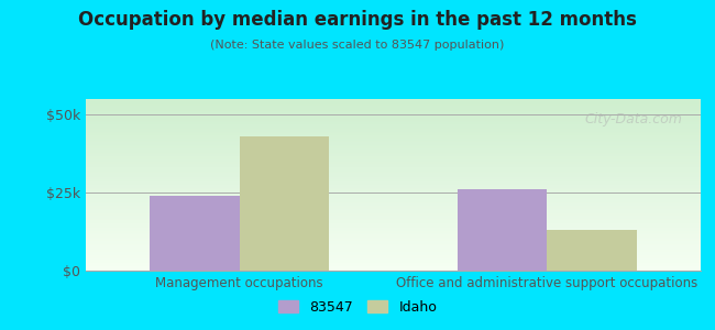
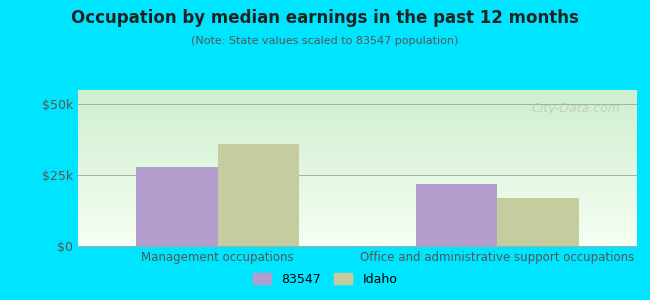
83547/Management occupations: $24k -> $28k
Idaho/Management occupations: $43k -> $36k
83547/Office and administrative support occupations: $26k -> $22k
Idaho/Office and administrative support occupations: $13k -> $17k
